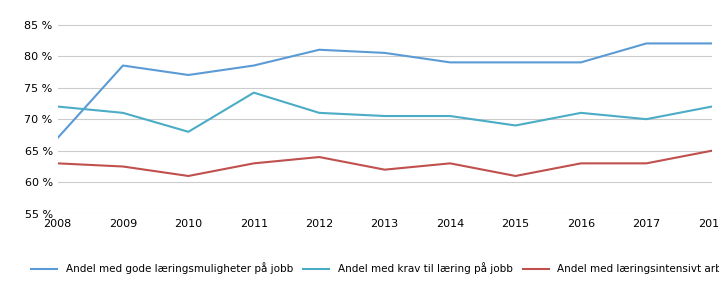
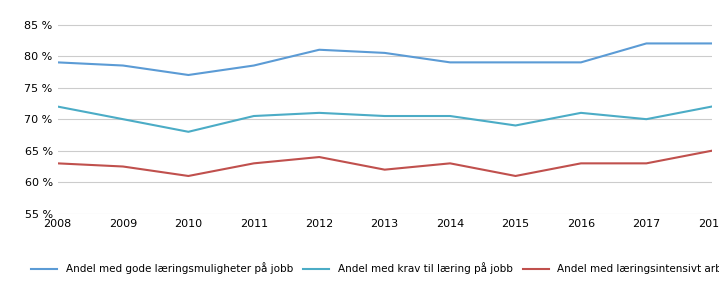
Andel med gode læringsmuligheter på jobb/2008: 67.0 % -> 79.0 %
Andel med krav til læring på jobb/2009: 71.0 % -> 70.0 %
Andel med krav til læring på jobb/2011: 74.2 % -> 70.5 %
